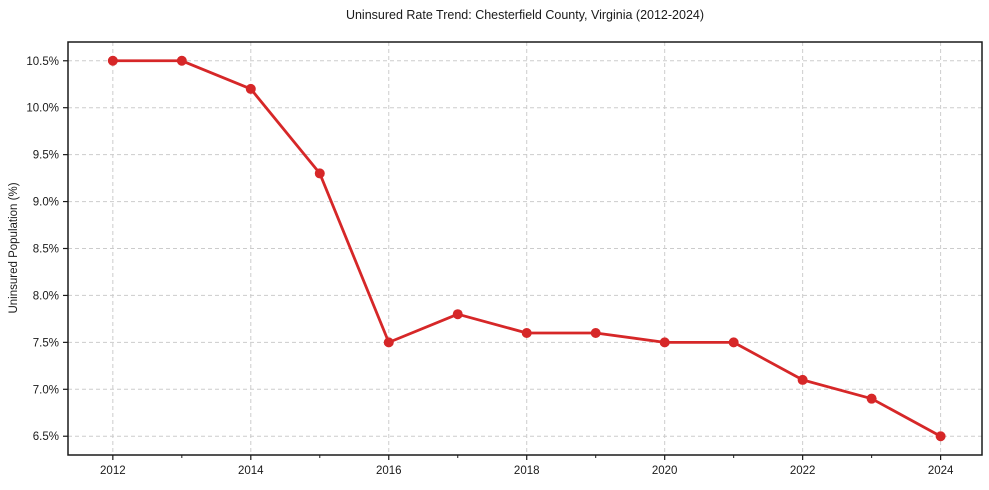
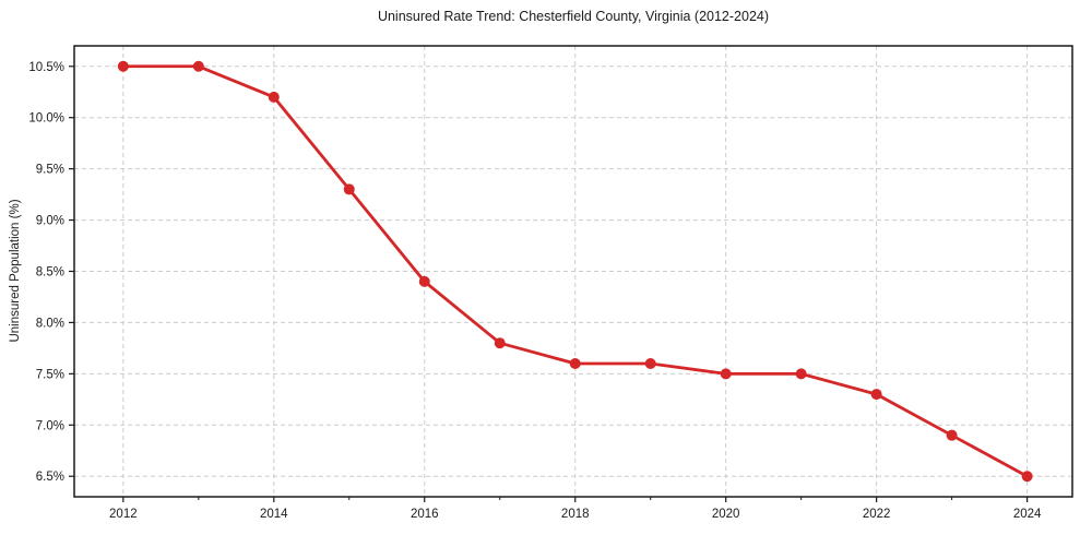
2016: 7.5% -> 8.4%
2022: 7.1% -> 7.3%
